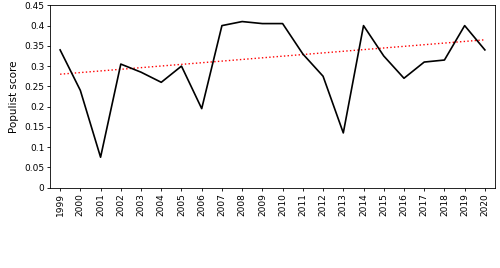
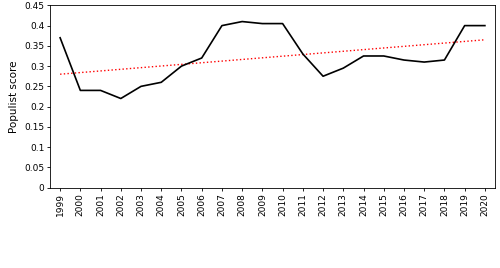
1999: 0.340 -> 0.370
2001: 0.075 -> 0.240
2002: 0.305 -> 0.220
2003: 0.285 -> 0.250
2006: 0.195 -> 0.320
2013: 0.135 -> 0.295
2014: 0.400 -> 0.325
2016: 0.270 -> 0.315
2020: 0.340 -> 0.400
